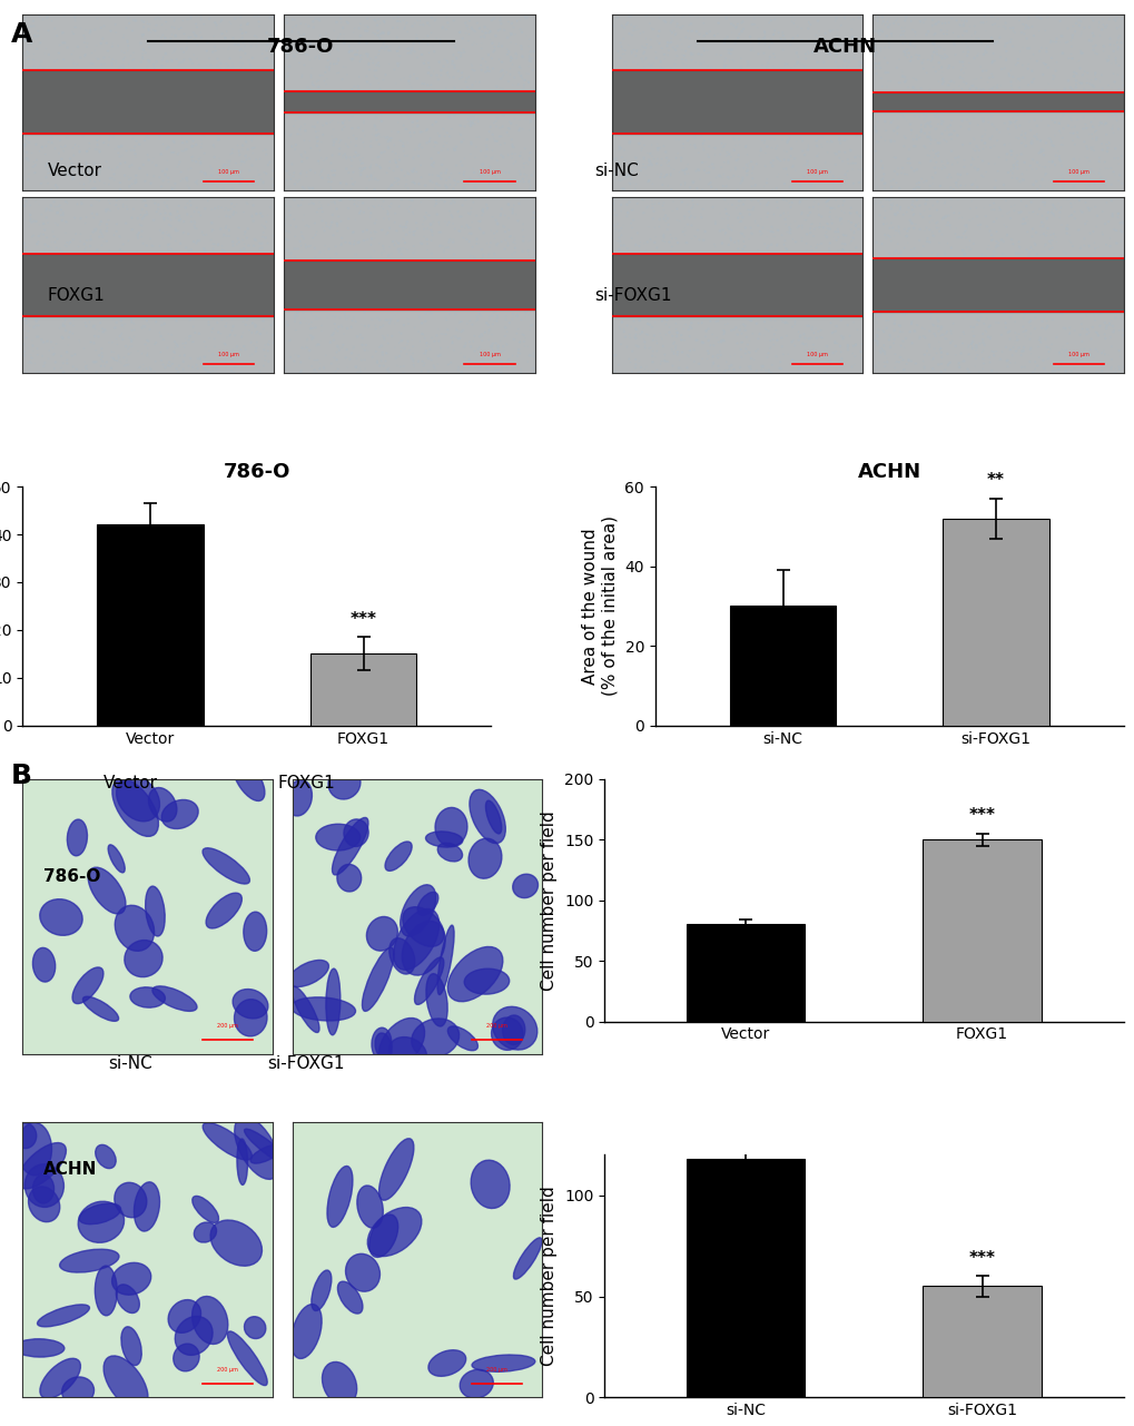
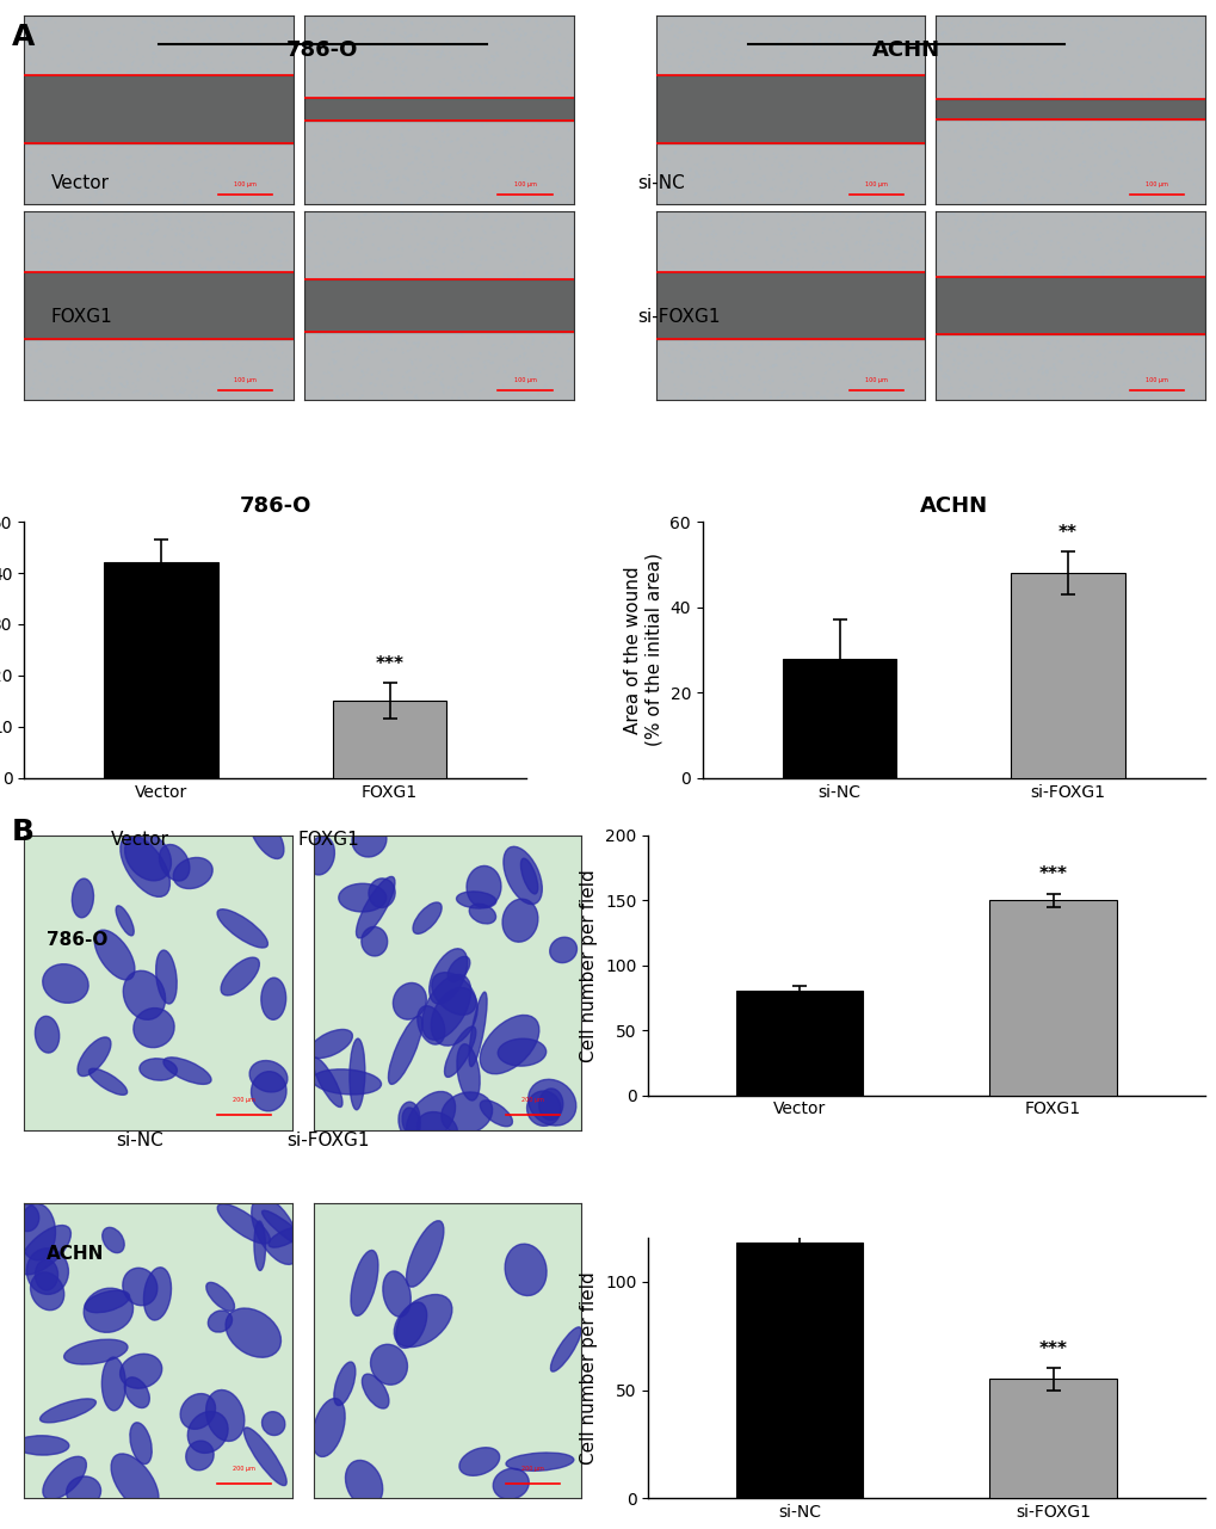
ACHN/si-NC: 30 -> 28
ACHN/si-FOXG1: 52 -> 48
